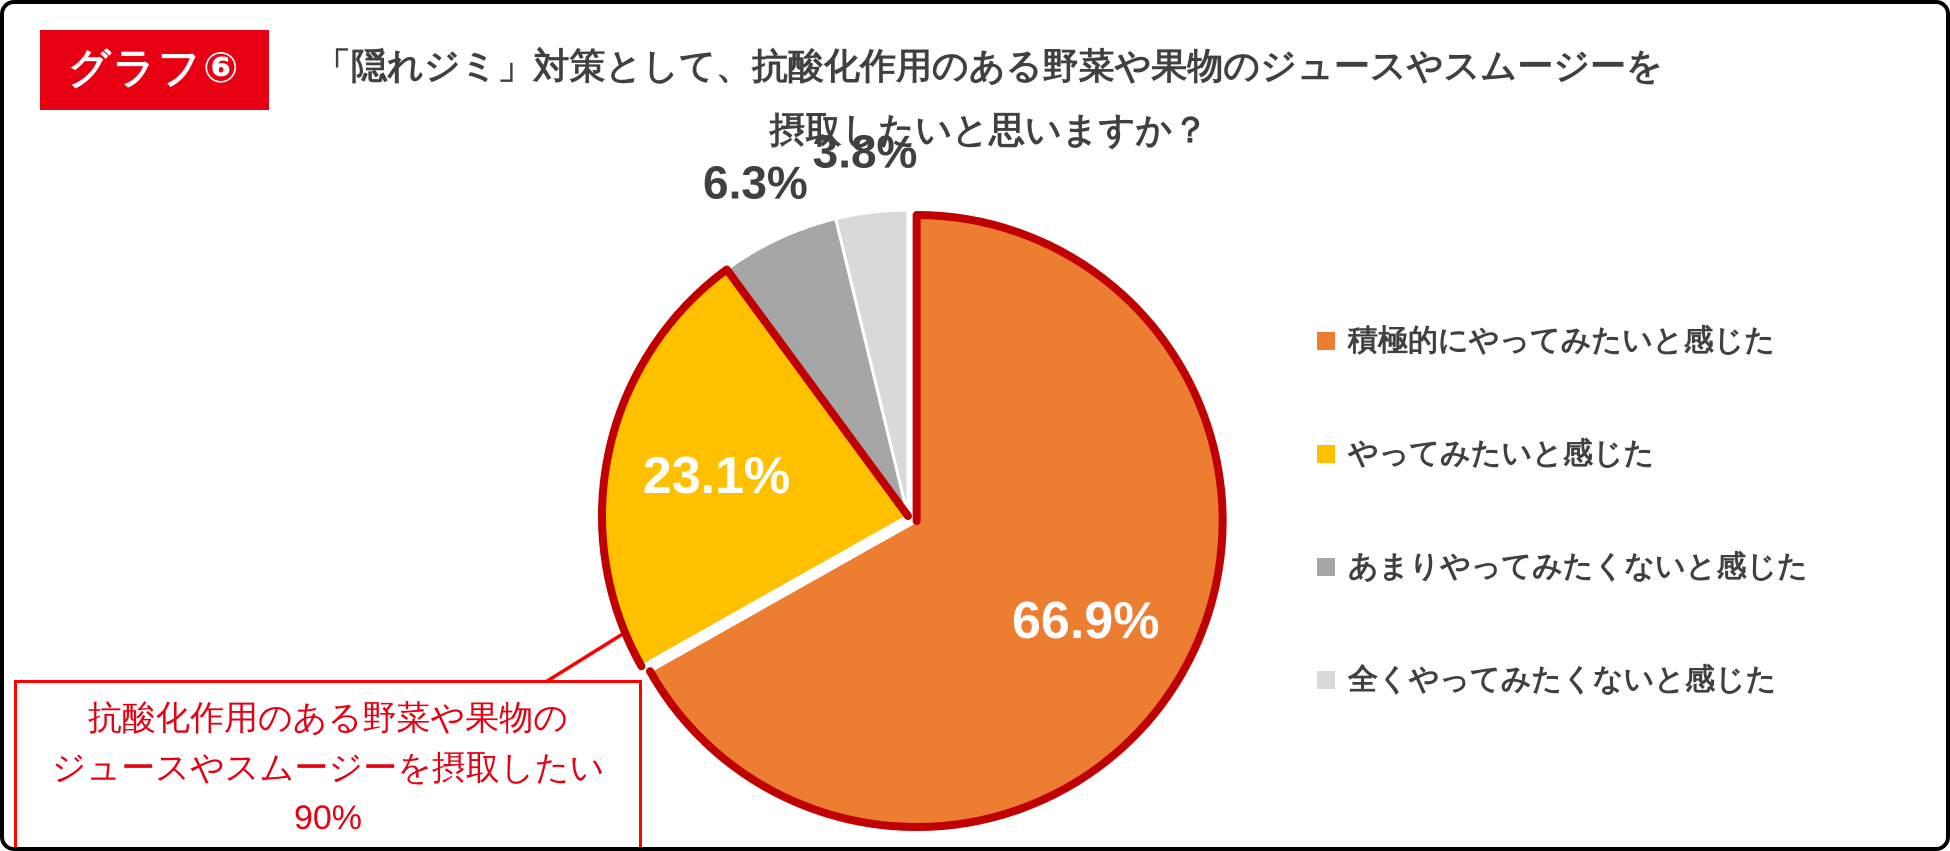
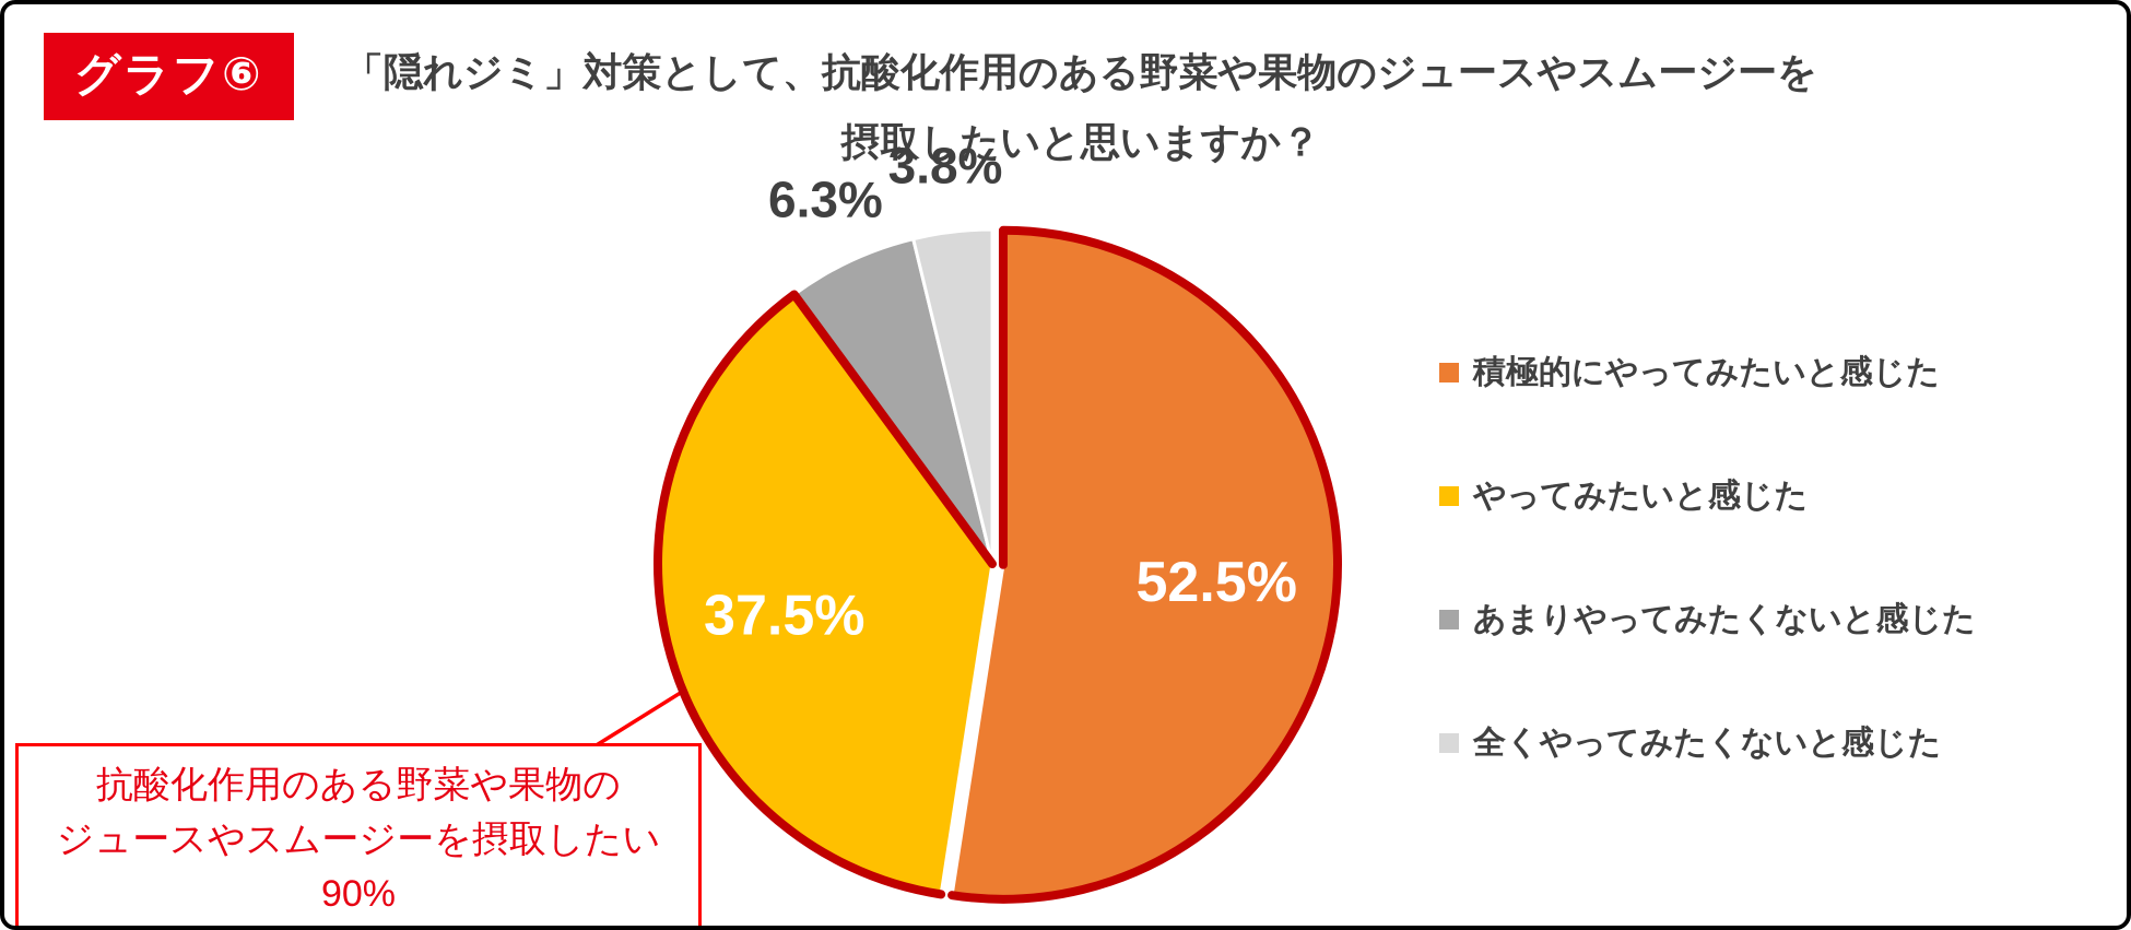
積極的にやってみたいと感じた: 66.9% -> 52.5%
やってみたいと感じた: 23.1% -> 37.5%
